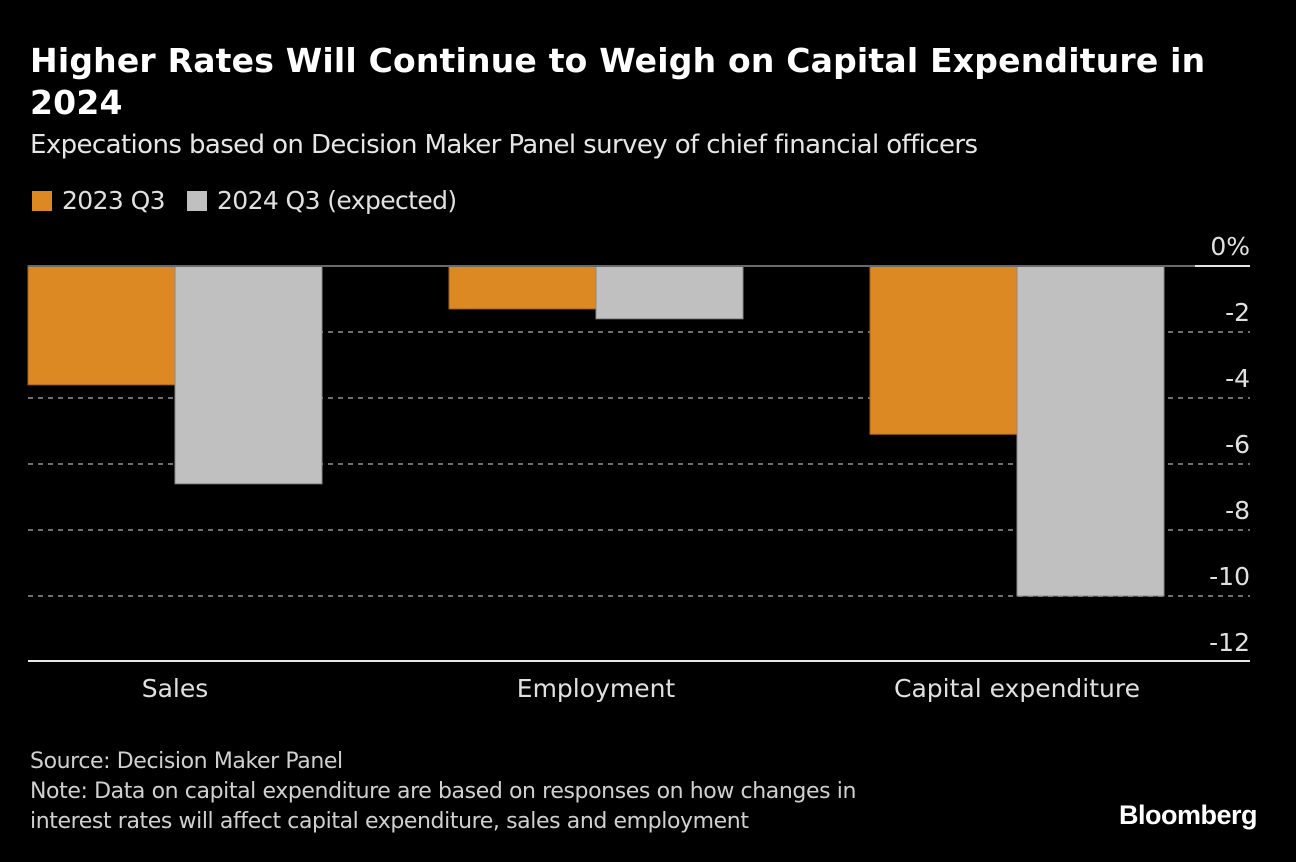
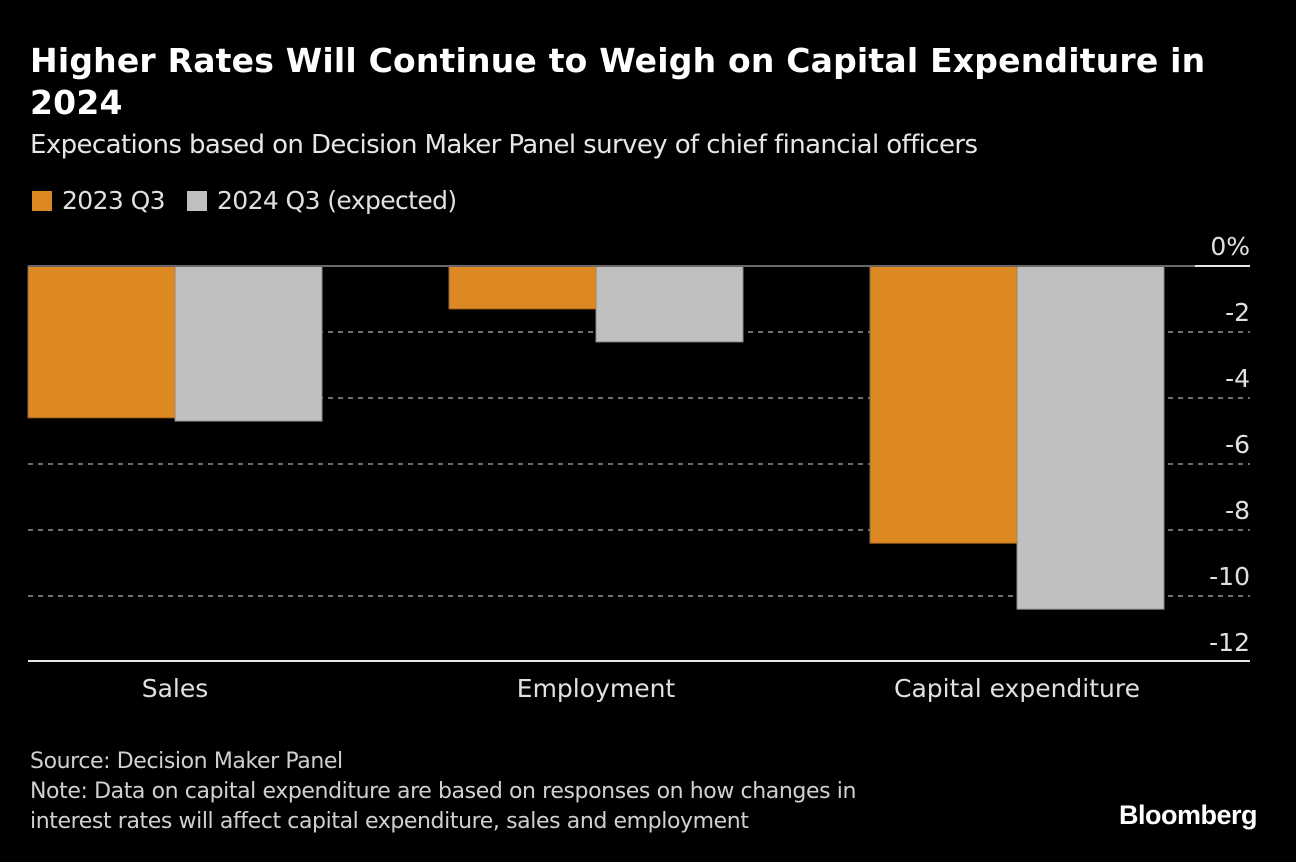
2023 Q3/Sales: -3.6% -> -4.6%
2024 Q3 (expected)/Sales: -6.6% -> -4.7%
2024 Q3 (expected)/Employment: -1.6% -> -2.3%
2023 Q3/Capital expenditure: -5.1% -> -8.4%
2024 Q3 (expected)/Capital expenditure: -10.0% -> -10.4%
